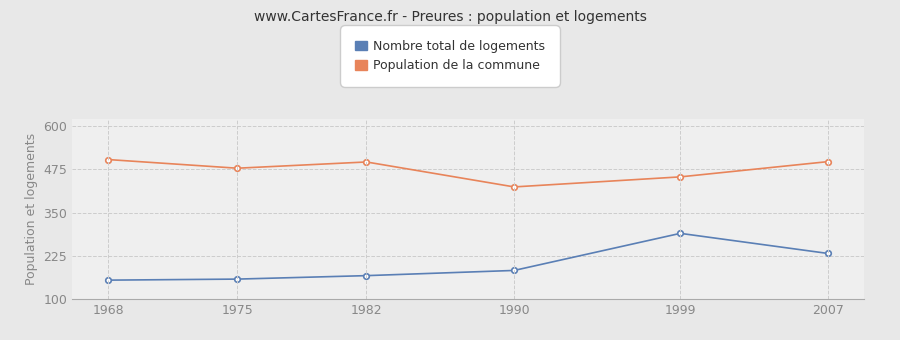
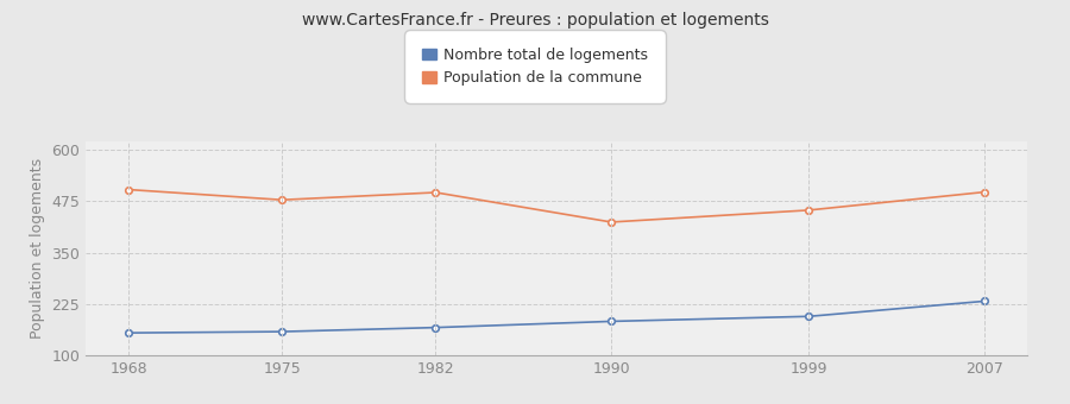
Nombre total de logements/1999: 290 -> 195
